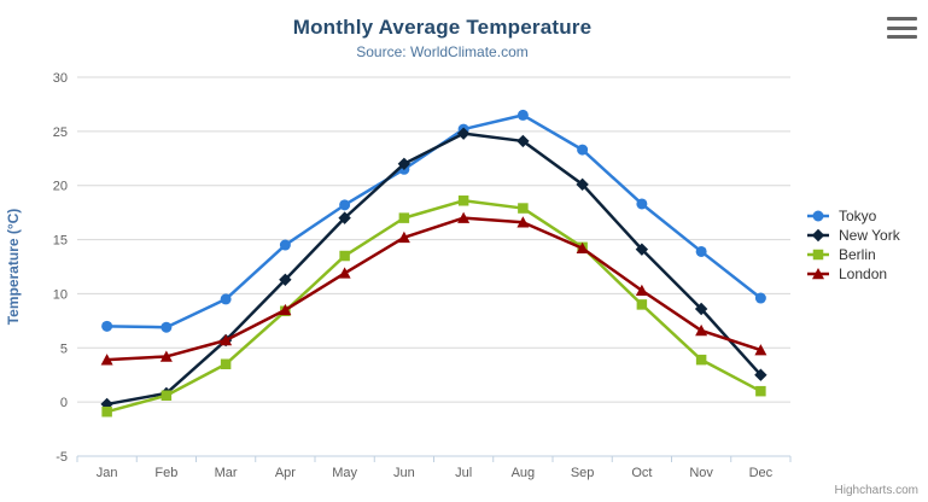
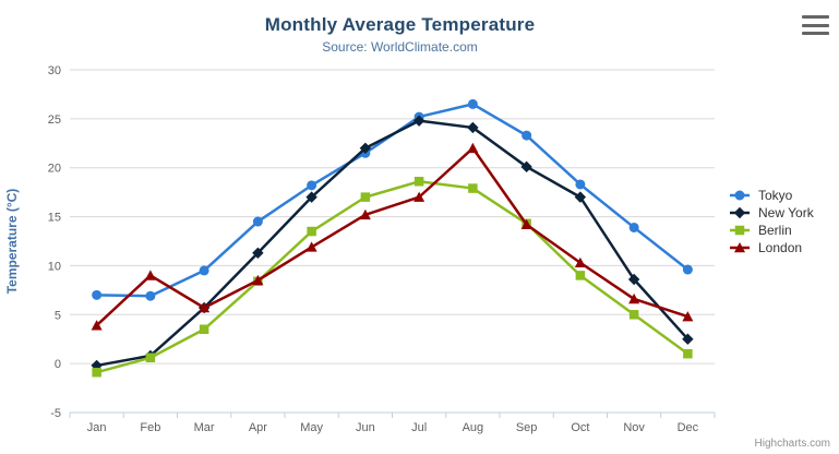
London/Feb: 4 -> 9
London/Aug: 17 -> 22
New York/Oct: 14 -> 17
Berlin/Nov: 4 -> 5
